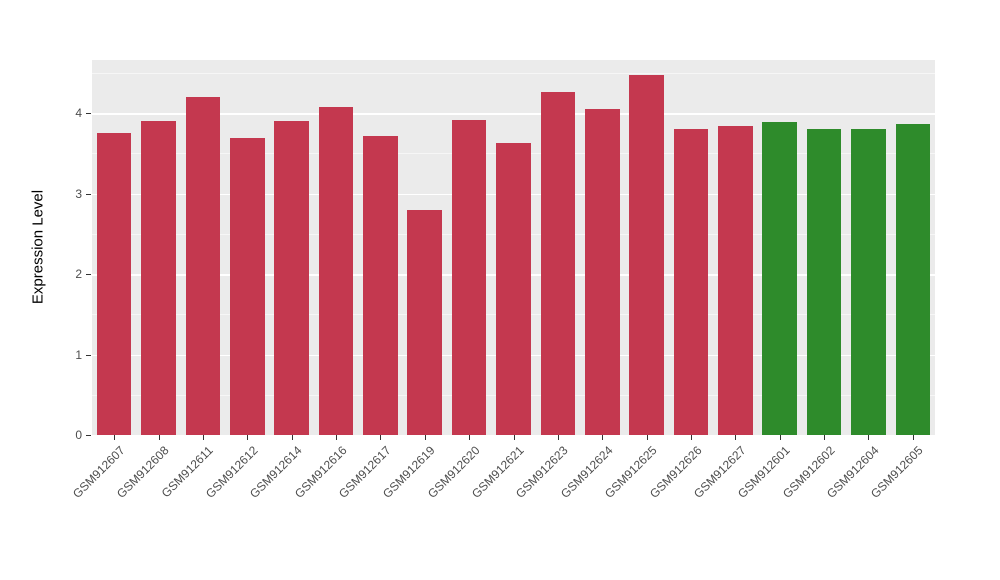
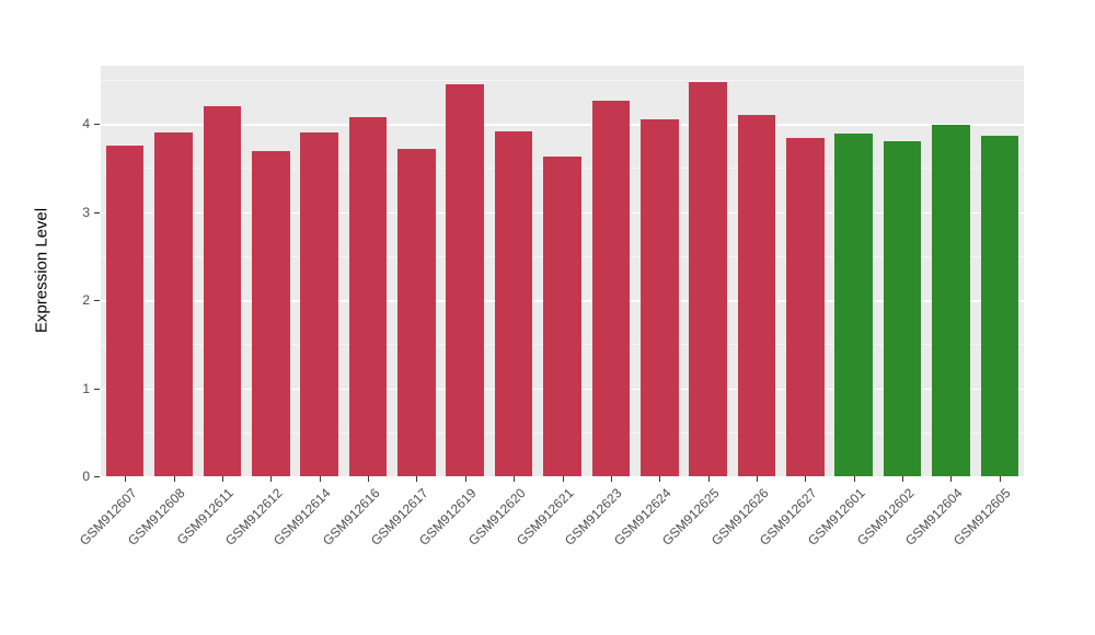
GSM912619: 2.8 -> 4.5
GSM912626: 3.8 -> 4.1
GSM912604: 3.8 -> 4.0
